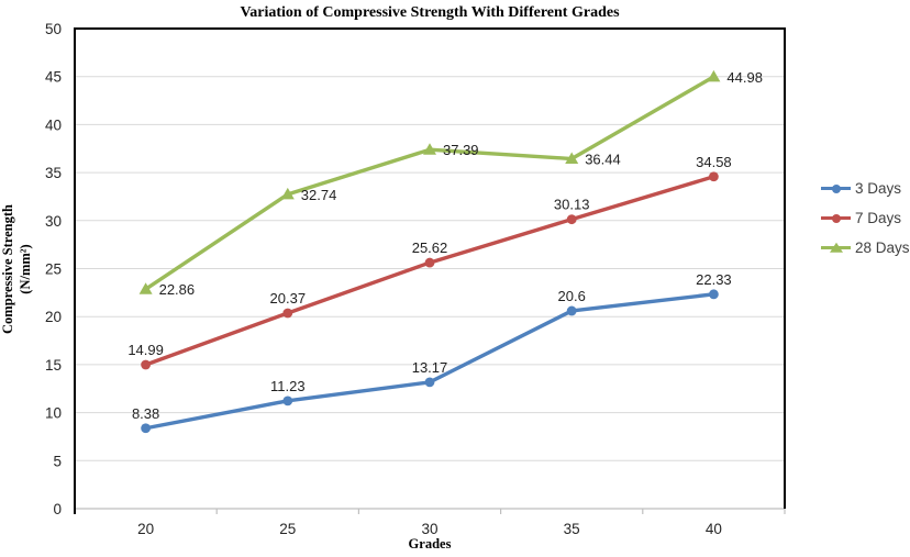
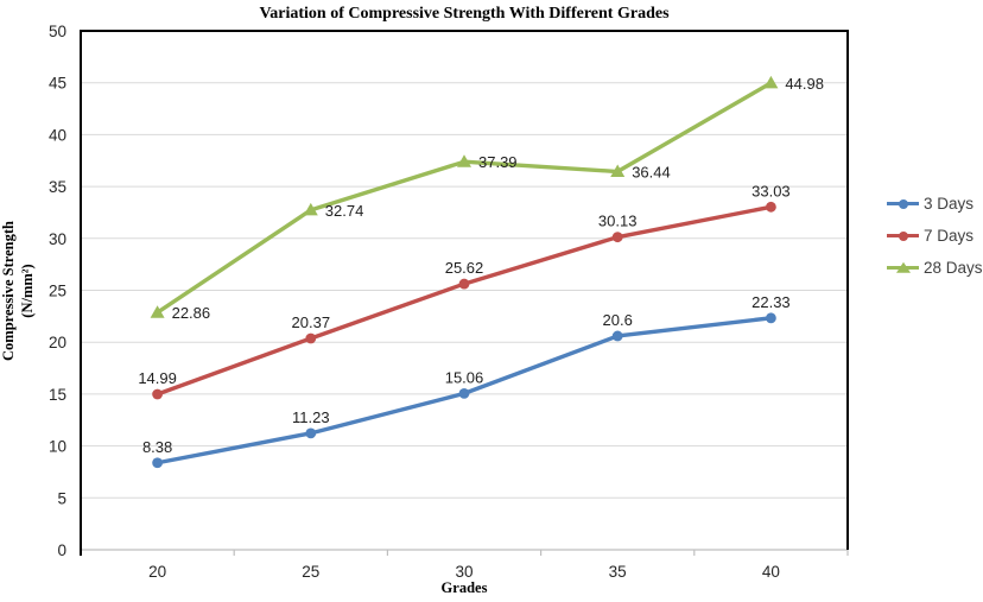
3 Days/30: 13.17 -> 15.06
7 Days/40: 34.58 -> 33.03
